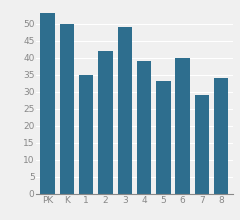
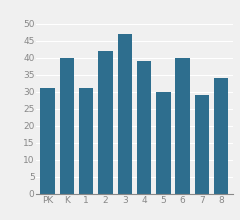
PK: 53 -> 31
K: 50 -> 40
1: 35 -> 31
3: 49 -> 47
5: 33 -> 30
